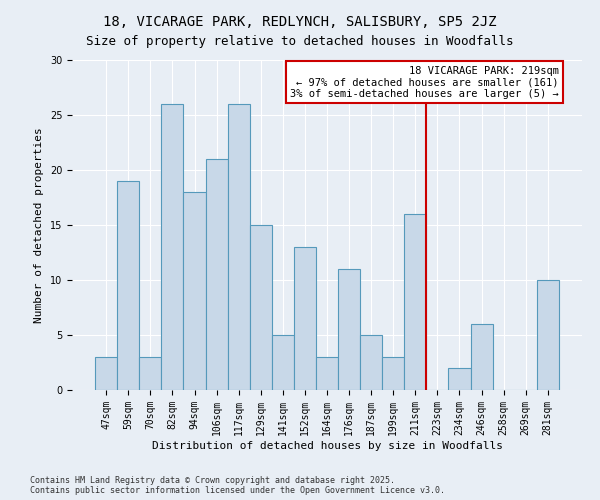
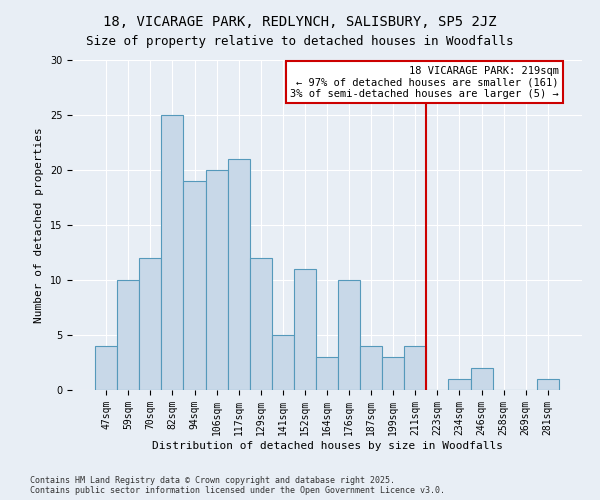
47sqm: 3 -> 4
59sqm: 19 -> 10
70sqm: 3 -> 12
82sqm: 26 -> 25
94sqm: 18 -> 19
106sqm: 21 -> 20
117sqm: 26 -> 21
129sqm: 15 -> 12
152sqm: 13 -> 11
176sqm: 11 -> 10
187sqm: 5 -> 4
211sqm: 16 -> 4
234sqm: 2 -> 1
246sqm: 6 -> 2
281sqm: 10 -> 1
